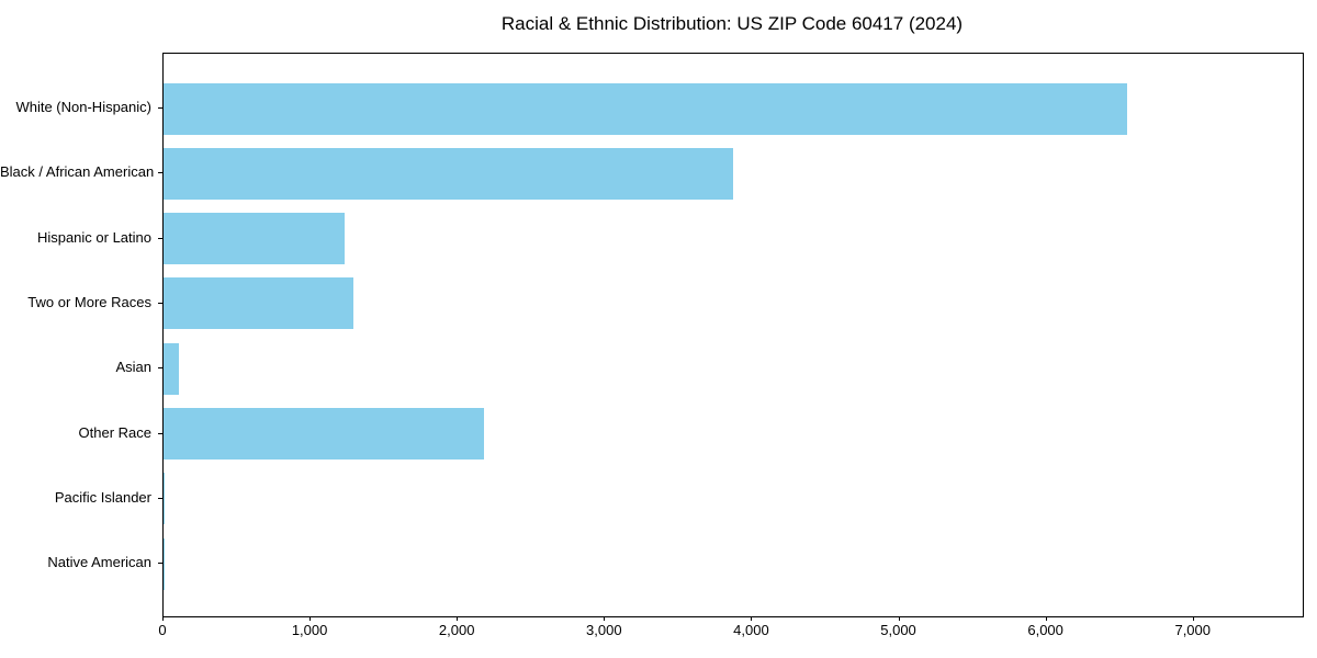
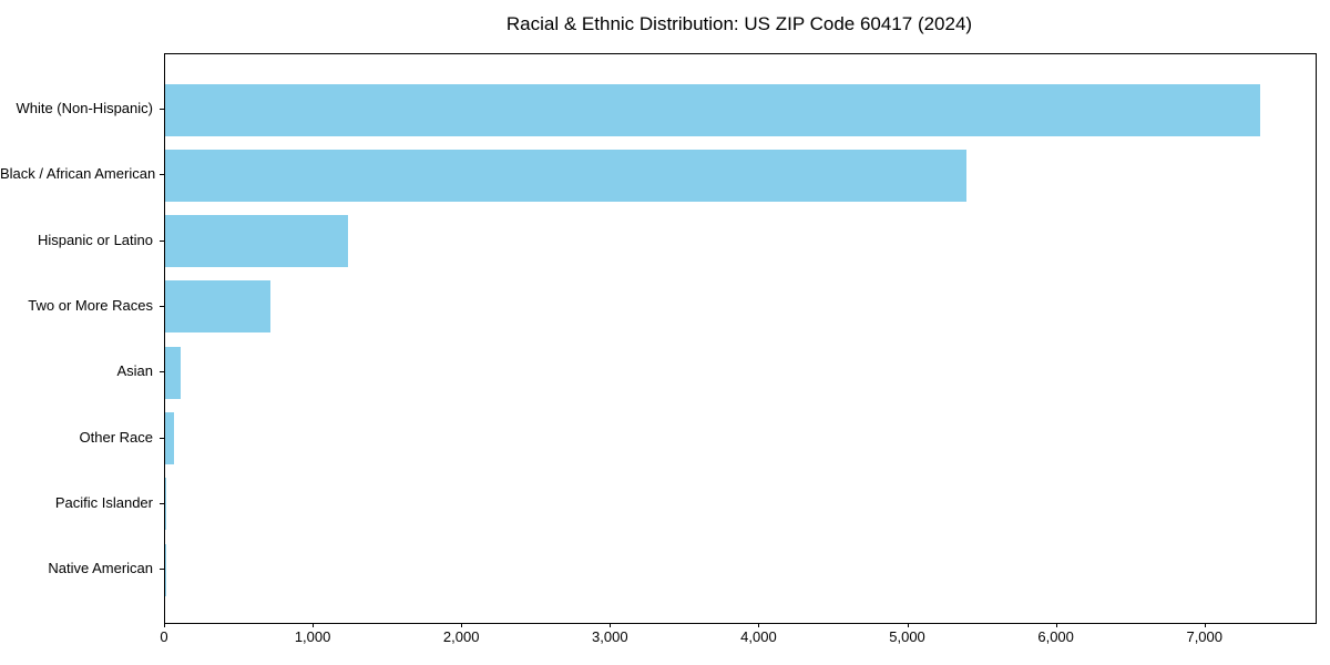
White (Non-Hispanic): 6550 -> 7370
Black / African American: 3870 -> 5390
Two or More Races: 1290 -> 710
Other Race: 2180 -> 60
